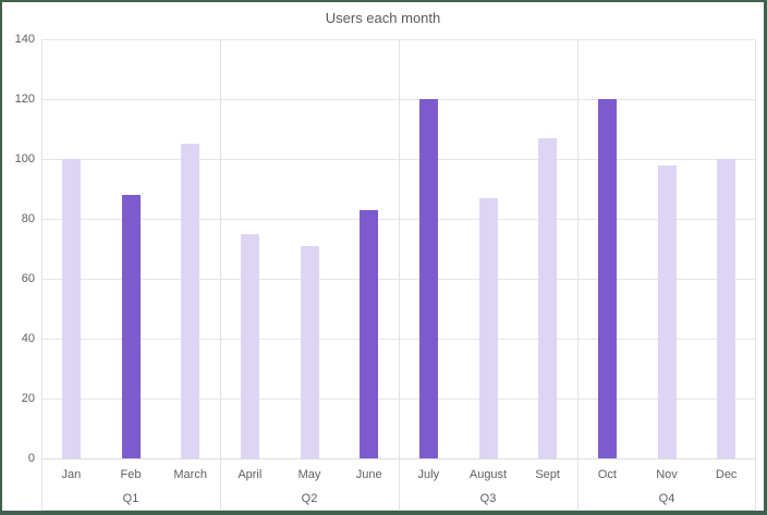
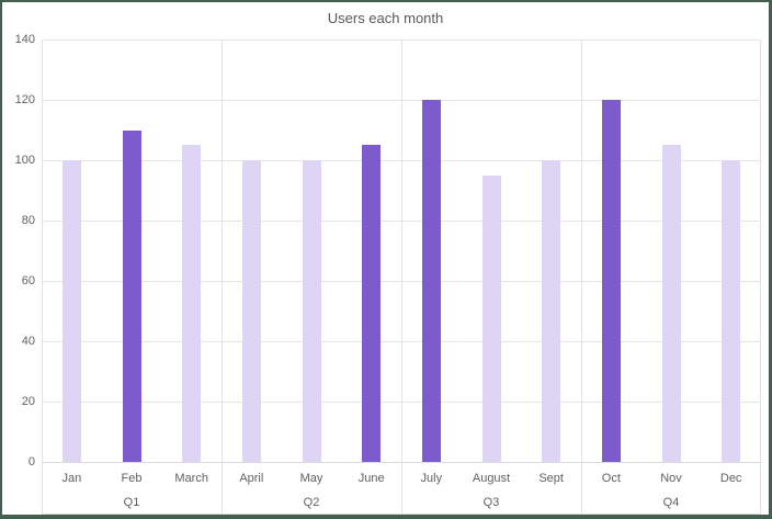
Feb: 88 -> 110
April: 75 -> 100
May: 71 -> 100
June: 83 -> 105
August: 87 -> 95
Sept: 107 -> 100
Nov: 98 -> 105
